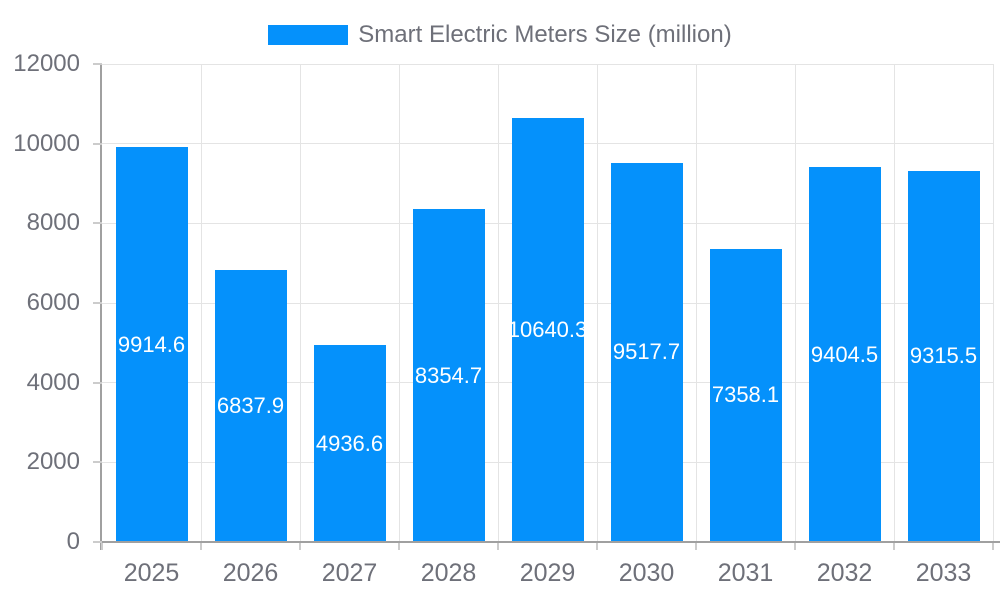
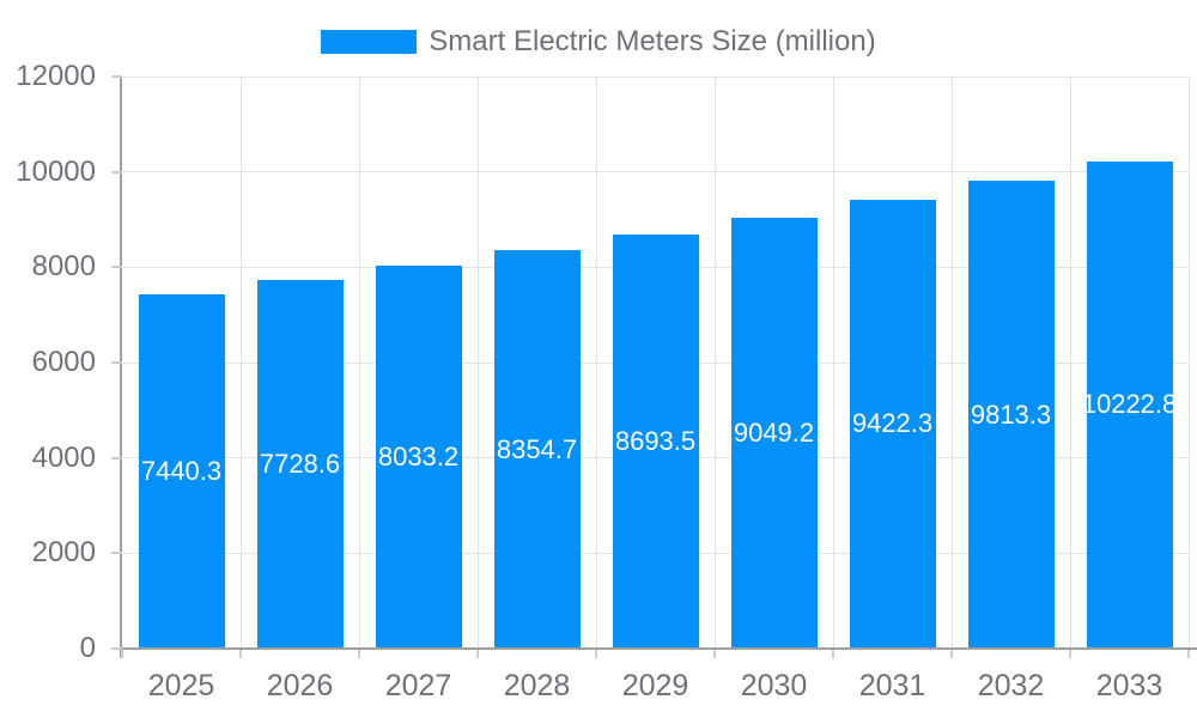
2025: 9914.6 -> 7440.3
2026: 6837.9 -> 7728.6
2027: 4936.6 -> 8033.2
2029: 10640.3 -> 8693.5
2030: 9517.7 -> 9049.2
2031: 7358.1 -> 9422.3
2032: 9404.5 -> 9813.3
2033: 9315.5 -> 10222.8
